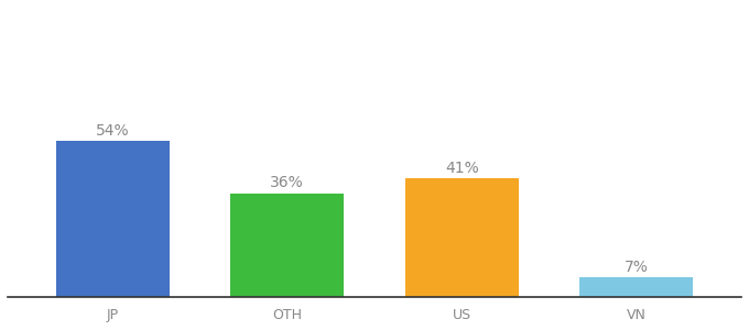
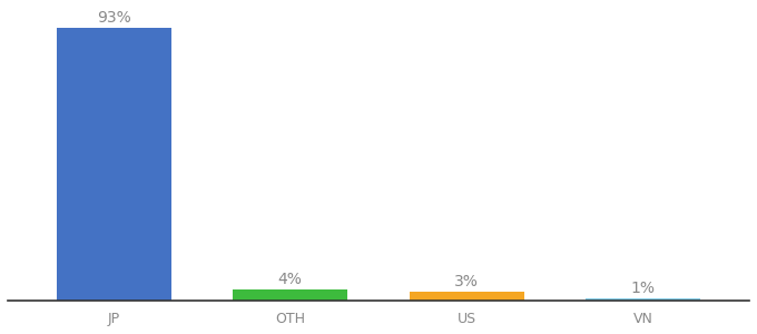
JP: 54% -> 93%
OTH: 36% -> 4%
US: 41% -> 3%
VN: 7% -> 1%
